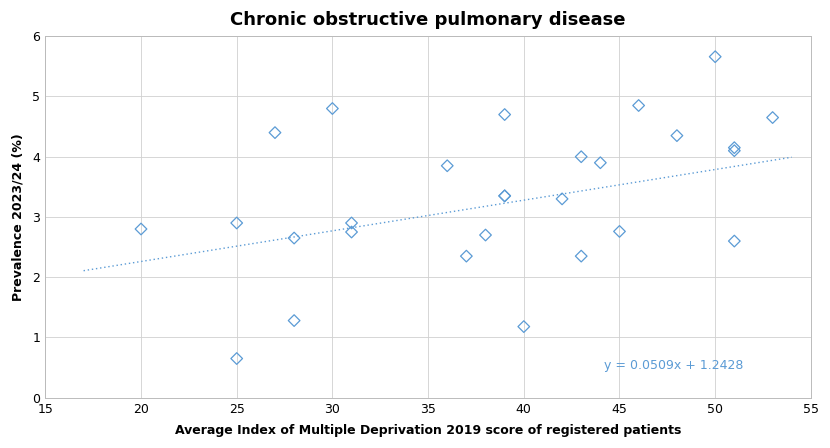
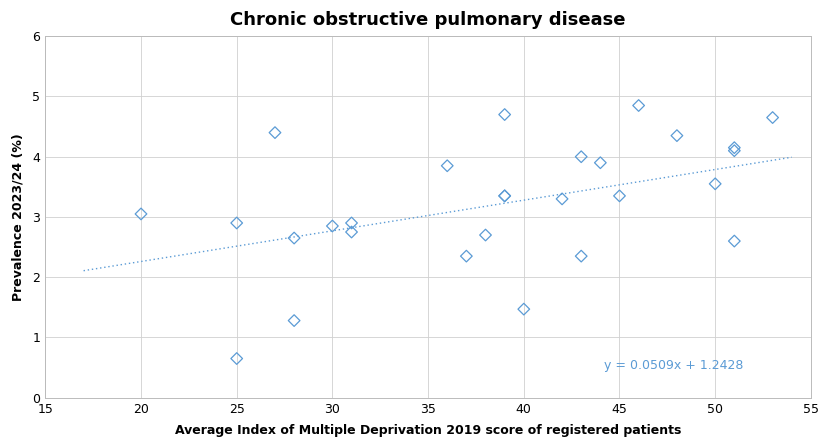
20: 2.80 -> 3.05
30: 4.80 -> 2.85
40: 1.18 -> 1.47
45: 2.76 -> 3.35
50: 5.66 -> 3.55
